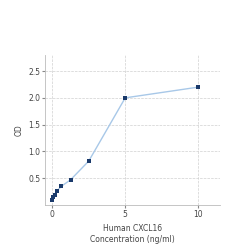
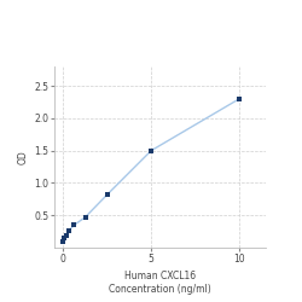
5: 2.00 -> 1.50
10: 2.20 -> 2.30
